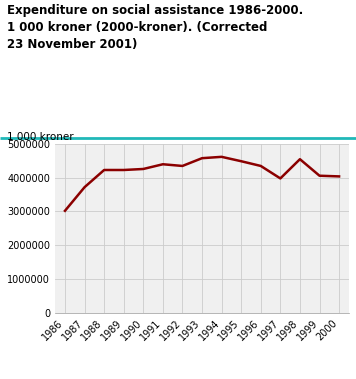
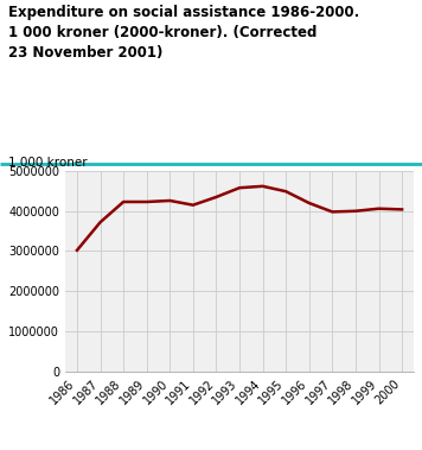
1991: 4400000 -> 4150000
1996: 4350000 -> 4200000
1998: 4550000 -> 4000000
